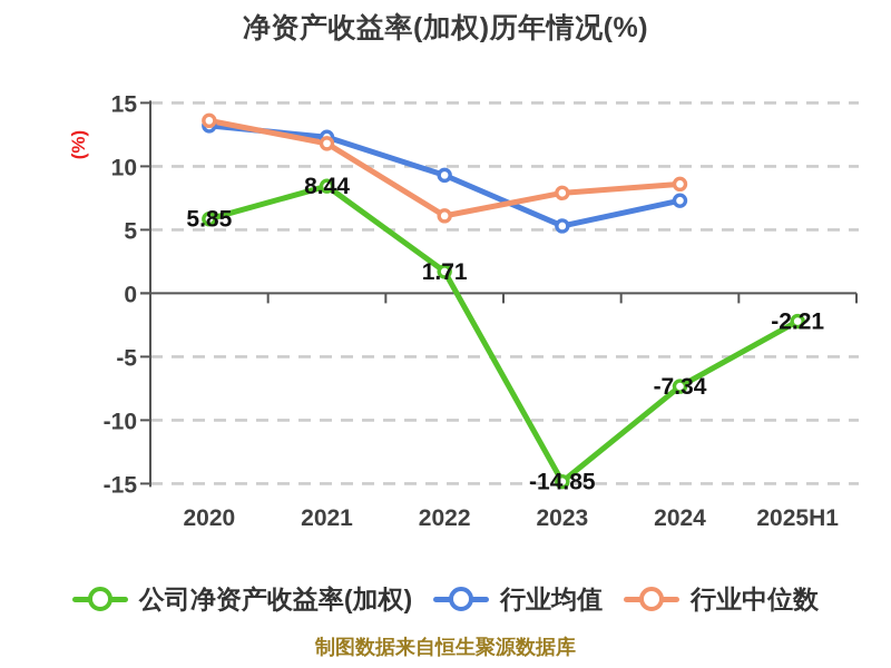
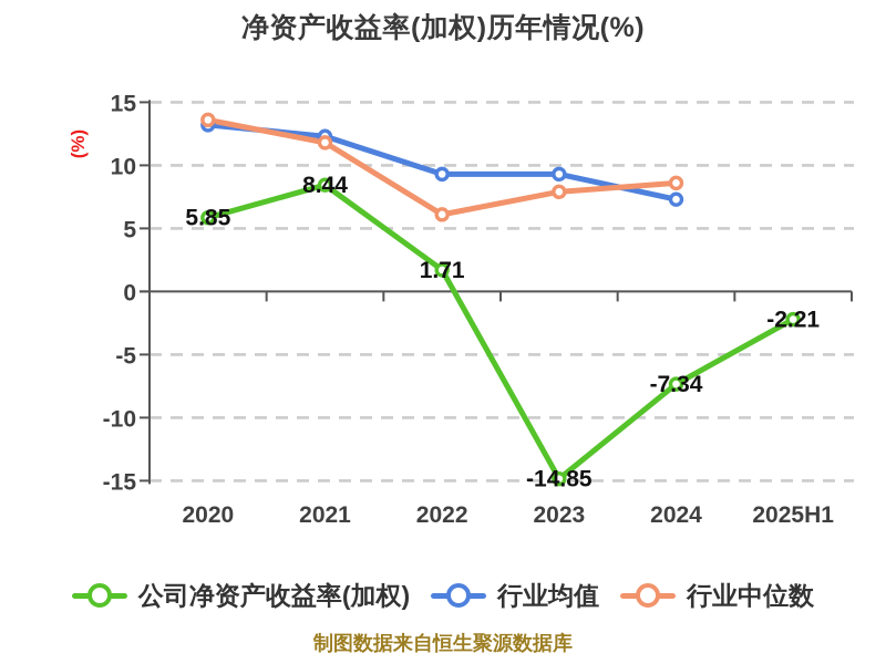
行业均值/2023: 5.3 -> 9.3
